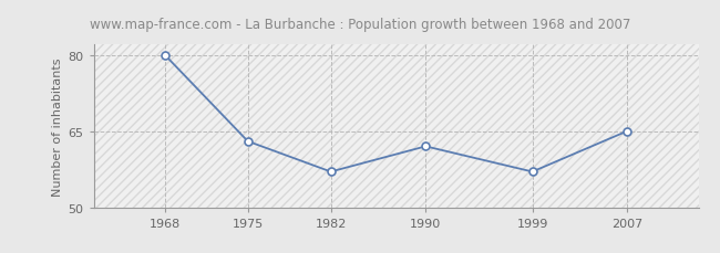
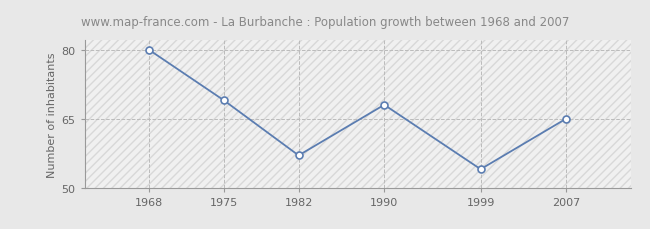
1975: 63 -> 69
1990: 62 -> 68
1999: 57 -> 54
